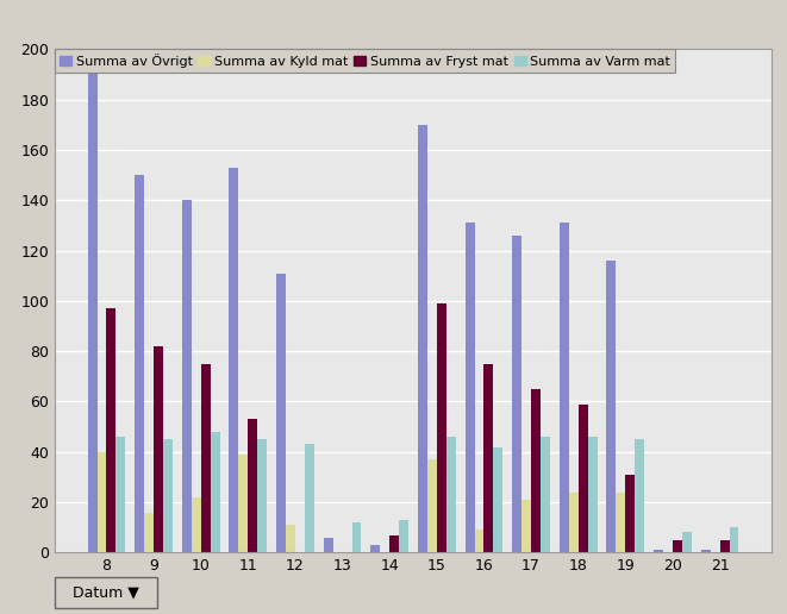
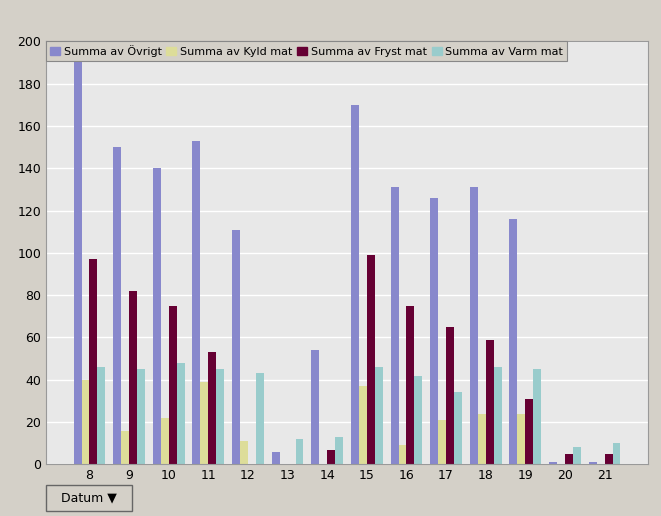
Summa av Övrigt/14: 3 -> 54
Summa av Varm mat/17: 46 -> 34
